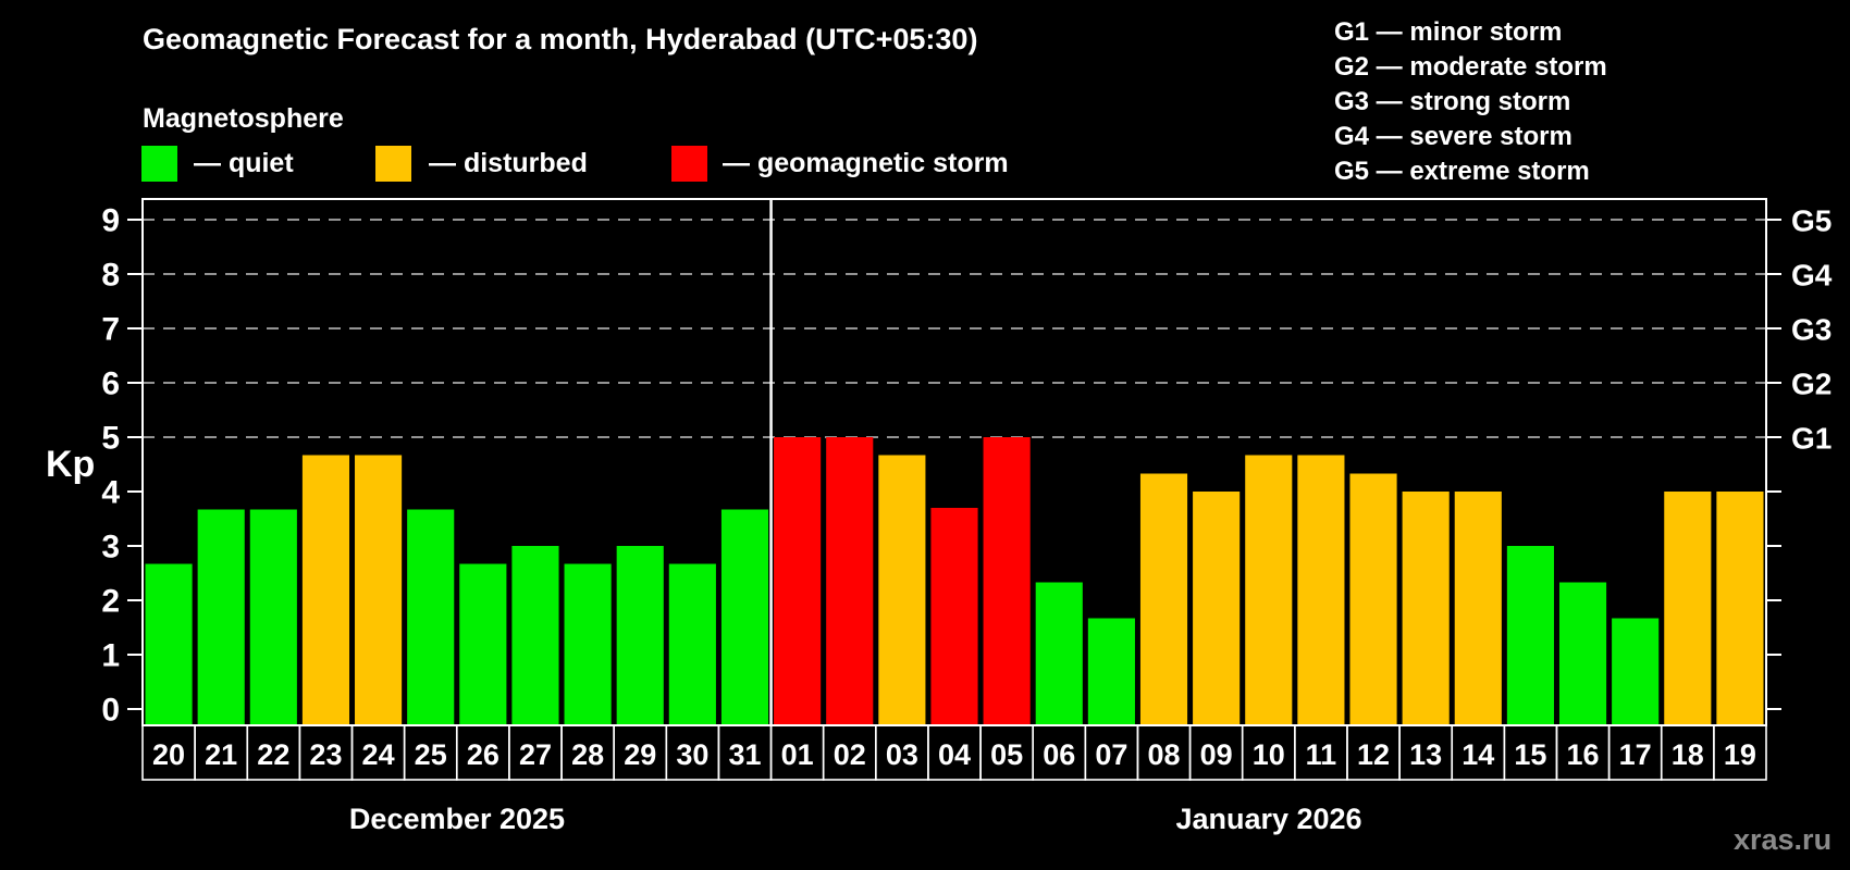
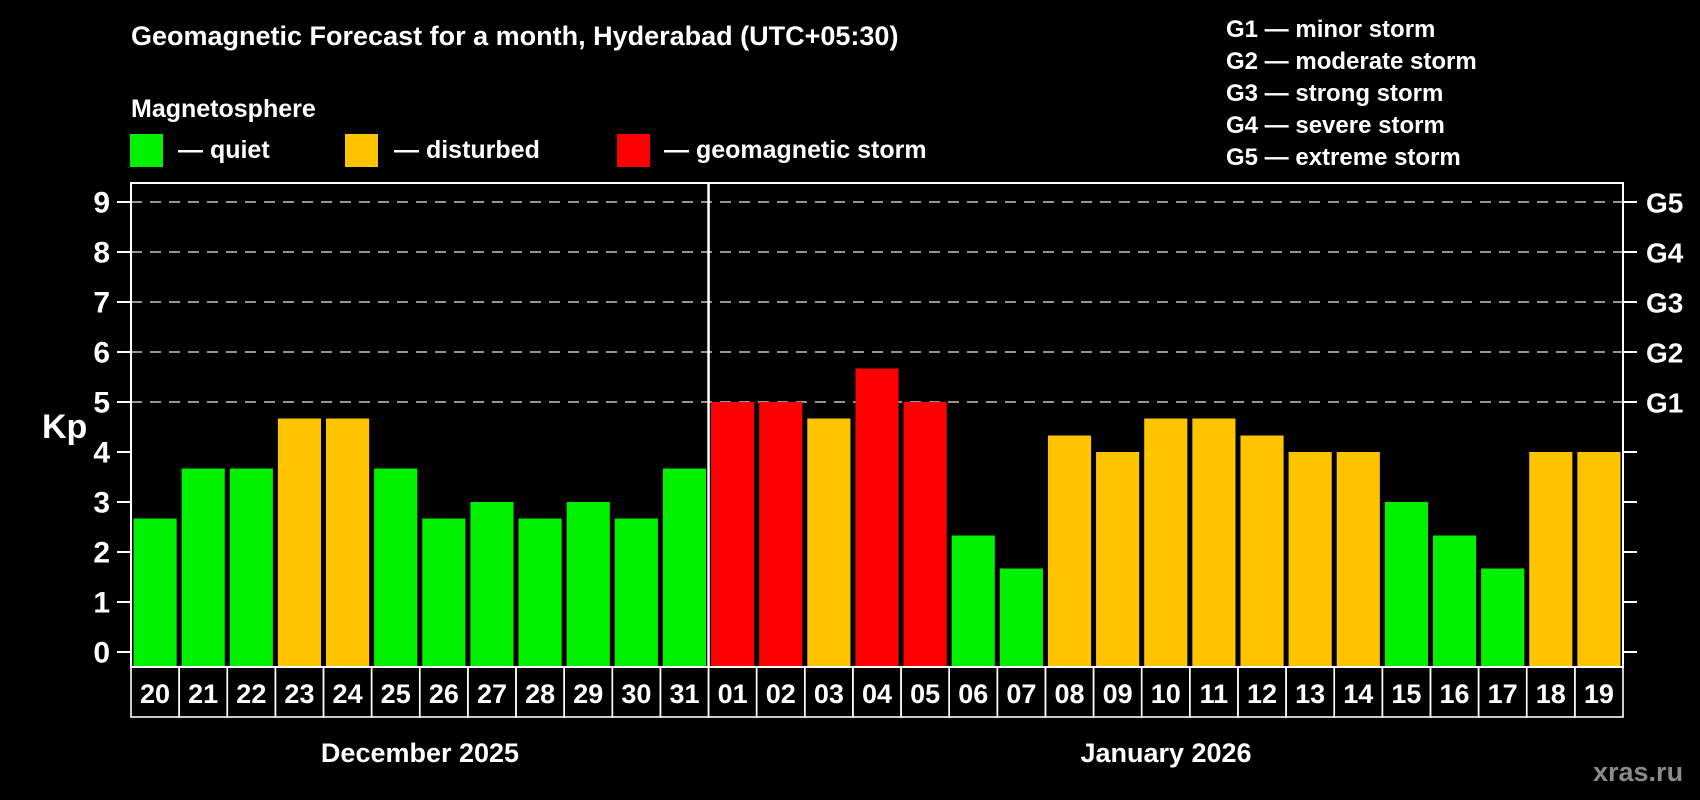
04: 3.7 -> 5.7
